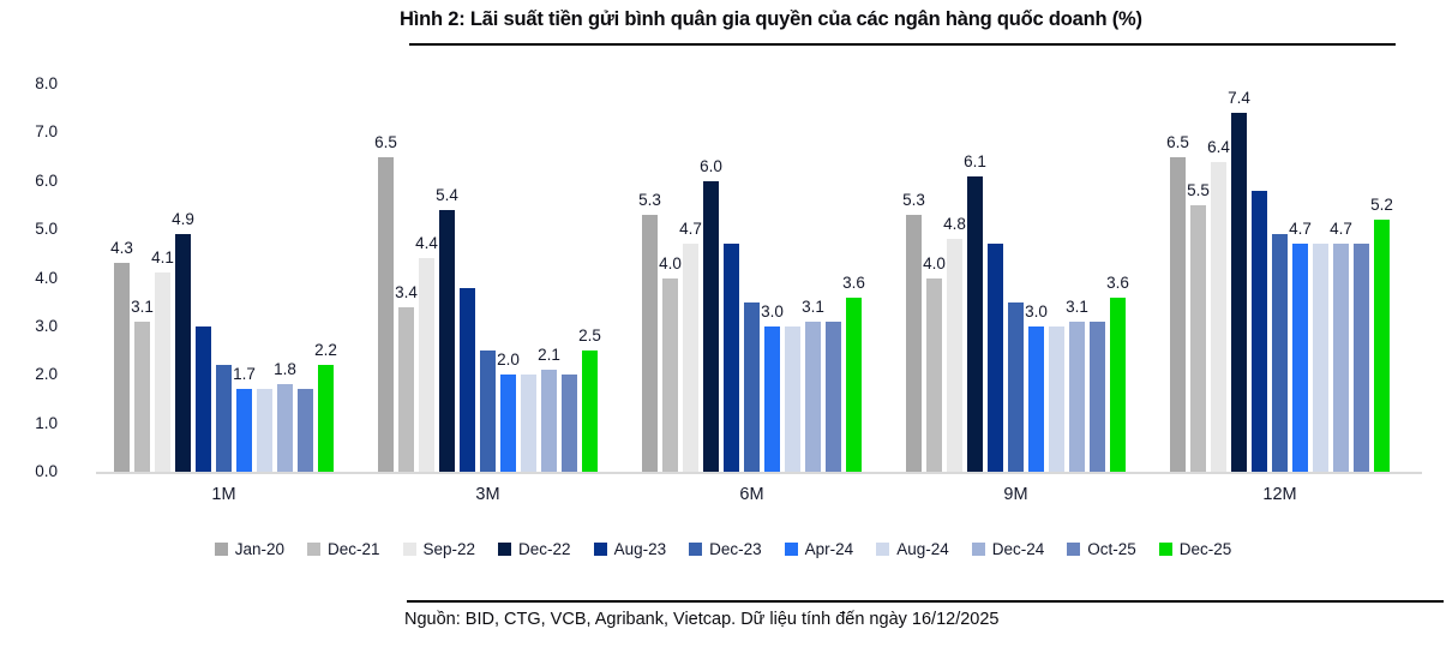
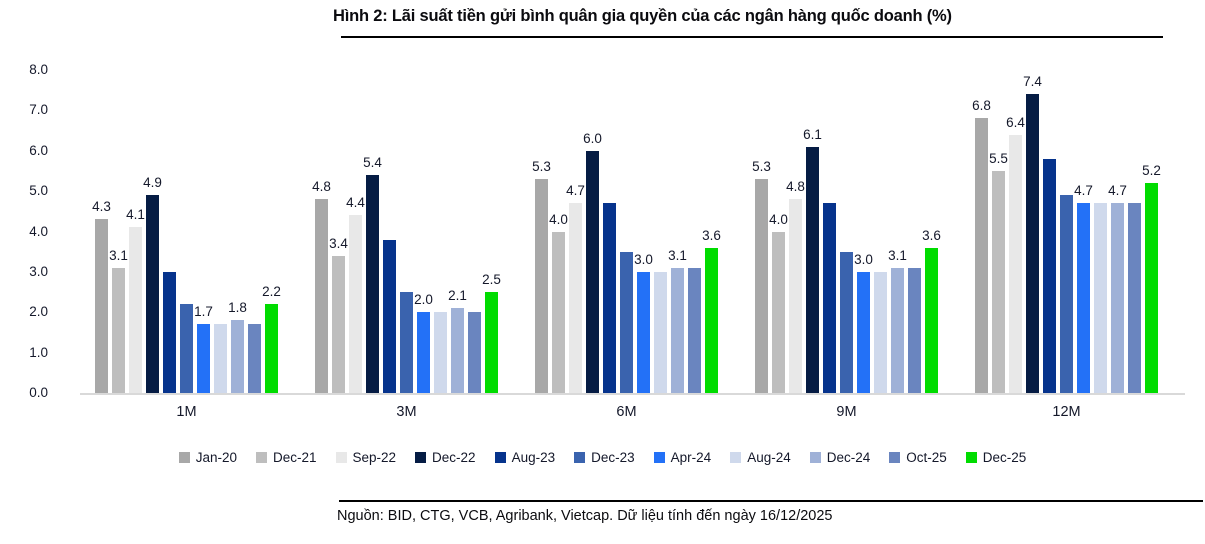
Jan-20/3M: 6.5 -> 4.8
Jan-20/12M: 6.5 -> 6.8
